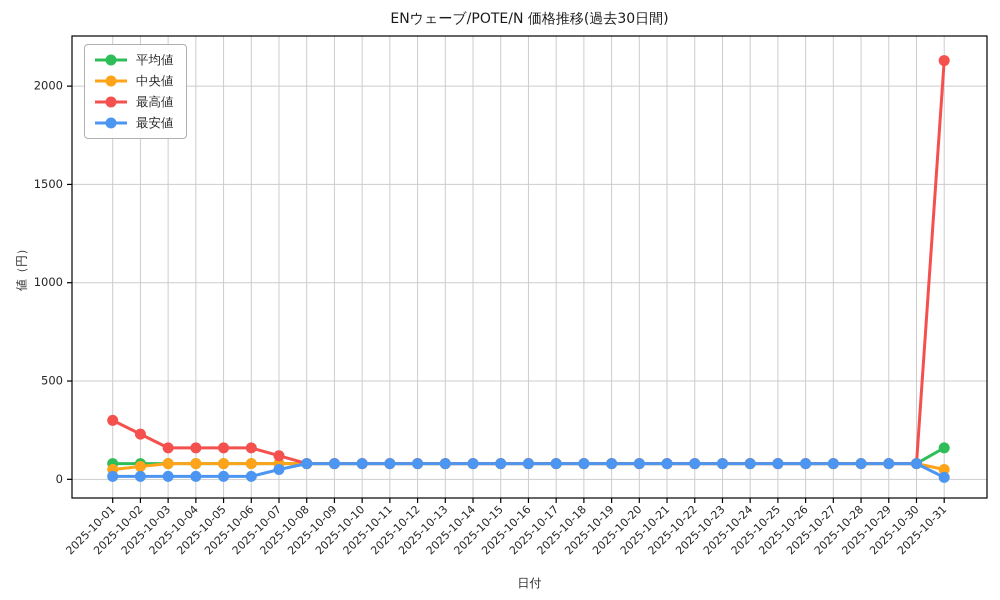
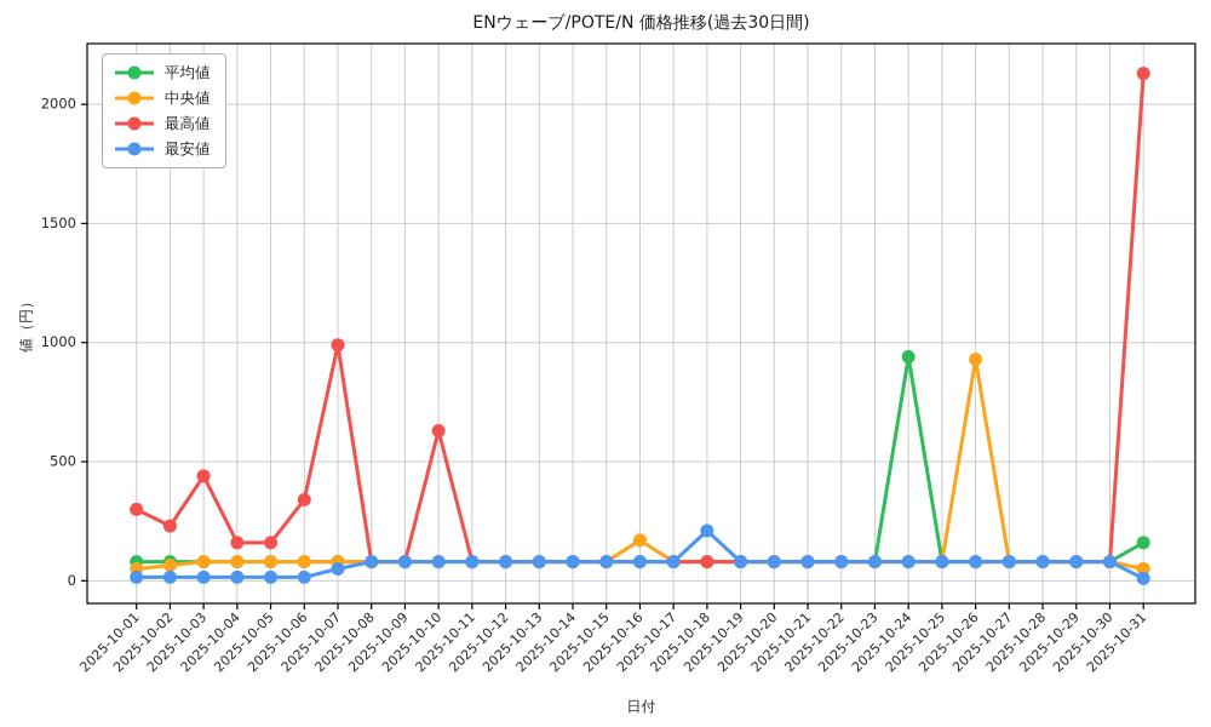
最高値/2025-10-03: 160 -> 440
最高値/2025-10-06: 160 -> 340
最高値/2025-10-07: 120 -> 990
最高値/2025-10-10: 80 -> 630
中央値/2025-10-16: 80 -> 170
最安値/2025-10-18: 80 -> 210
平均値/2025-10-24: 80 -> 940
中央値/2025-10-26: 80 -> 930
